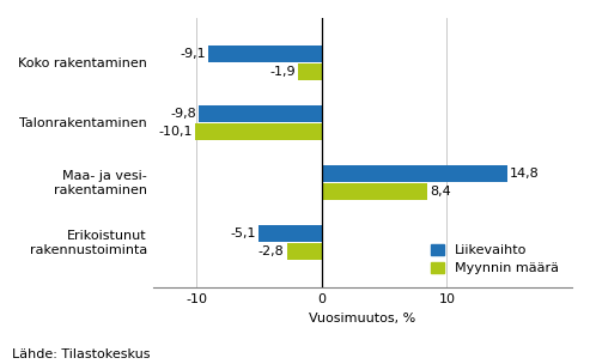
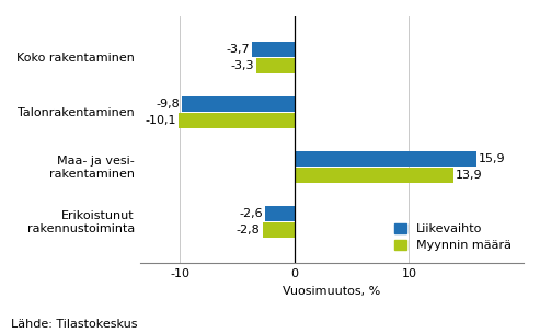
Liikevaihto/Koko rakentaminen: -9,1 -> -3,7
Myynnin määrä/Koko rakentaminen: -1,9 -> -3,3
Liikevaihto/Maa- ja vesi- rakentaminen: 14,8 -> 15,9
Myynnin määrä/Maa- ja vesi- rakentaminen: 8,4 -> 13,9
Liikevaihto/Erikoistunut rakennustoiminta: -5,1 -> -2,6
